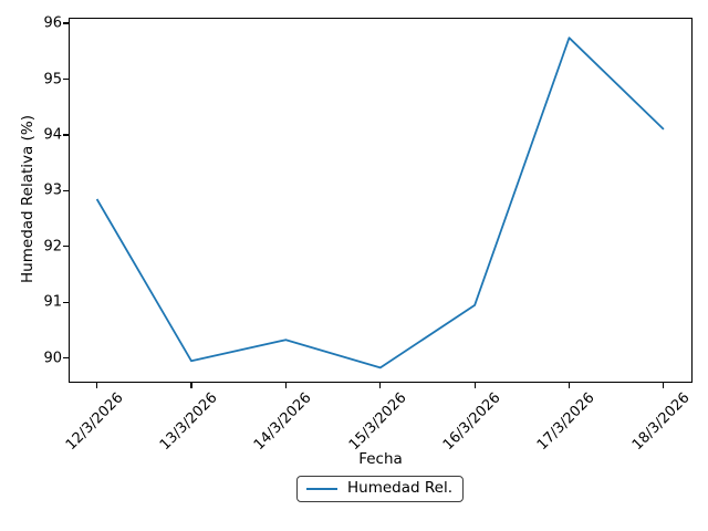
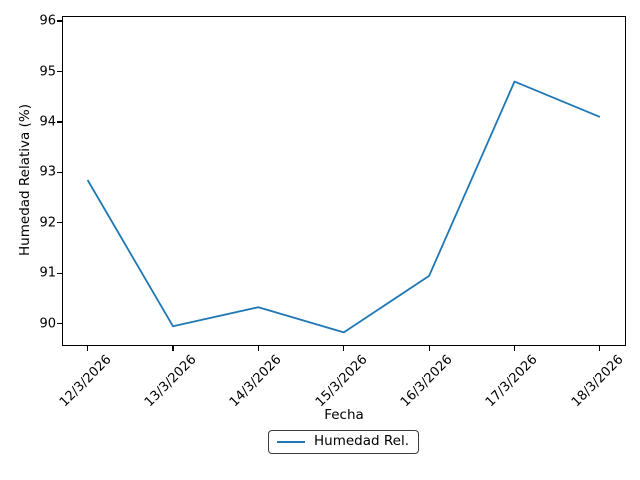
17/3/2026: 95.7 -> 94.8
